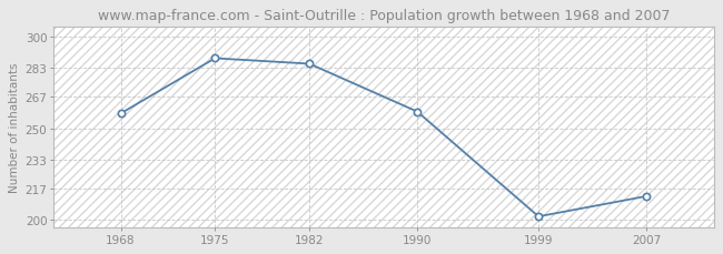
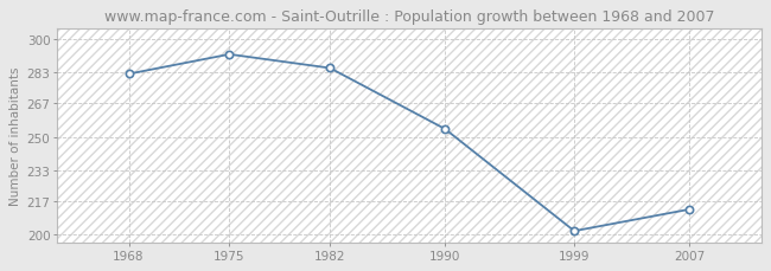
1968: 258 -> 282
1975: 288 -> 292
1990: 259 -> 254
